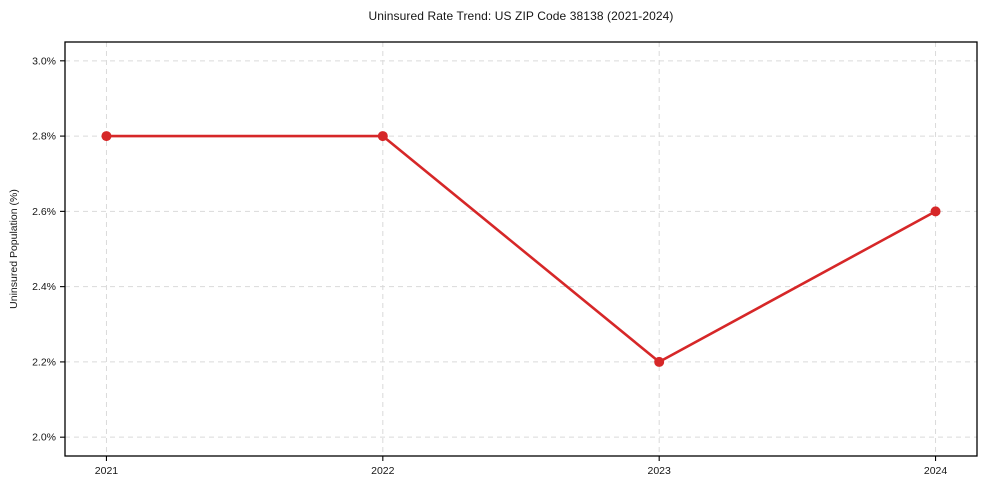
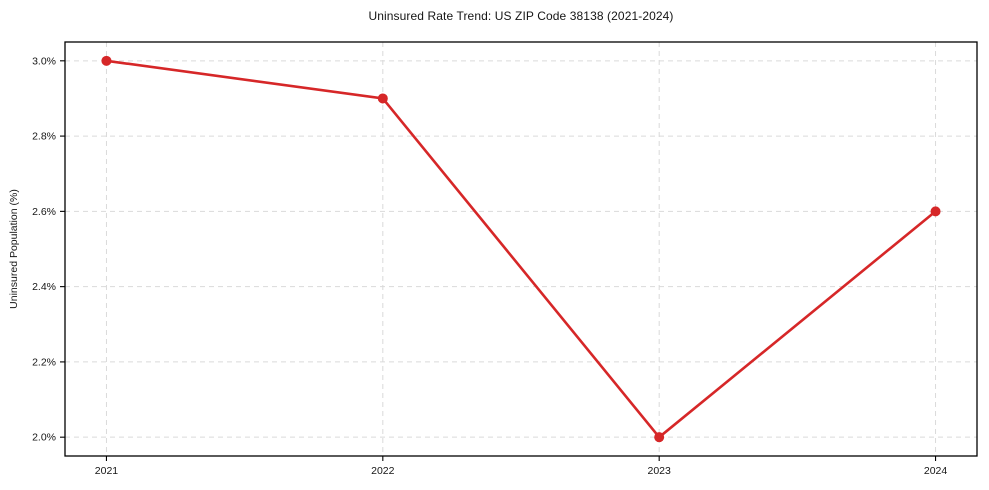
2021: 2.8% -> 3.0%
2022: 2.8% -> 2.9%
2023: 2.2% -> 2.0%
